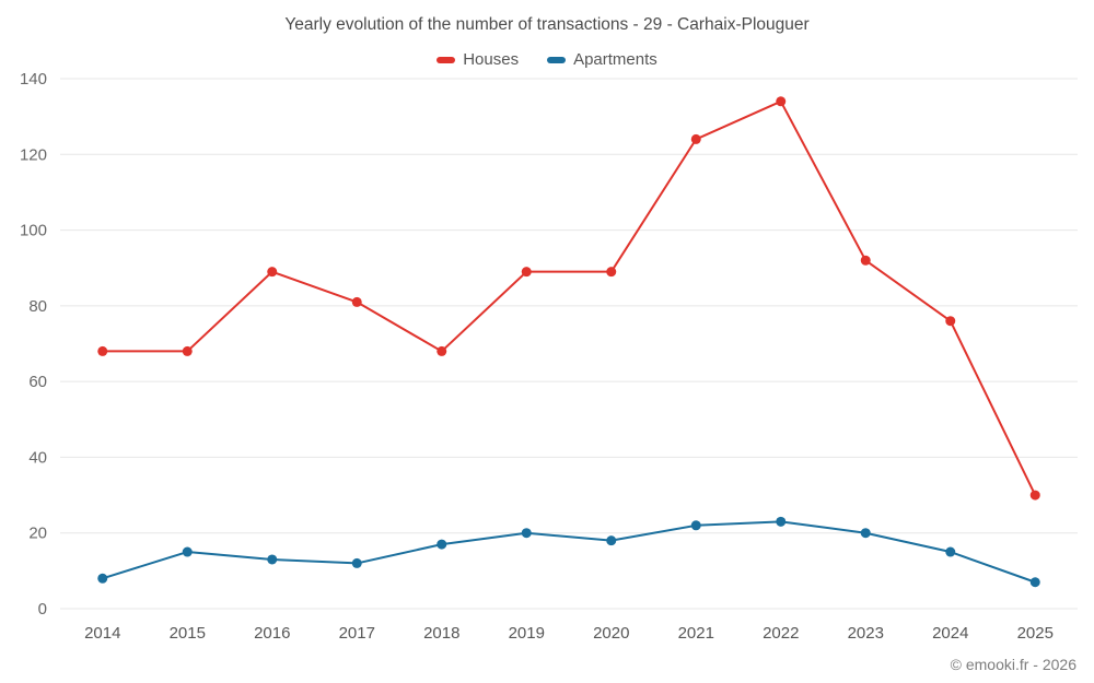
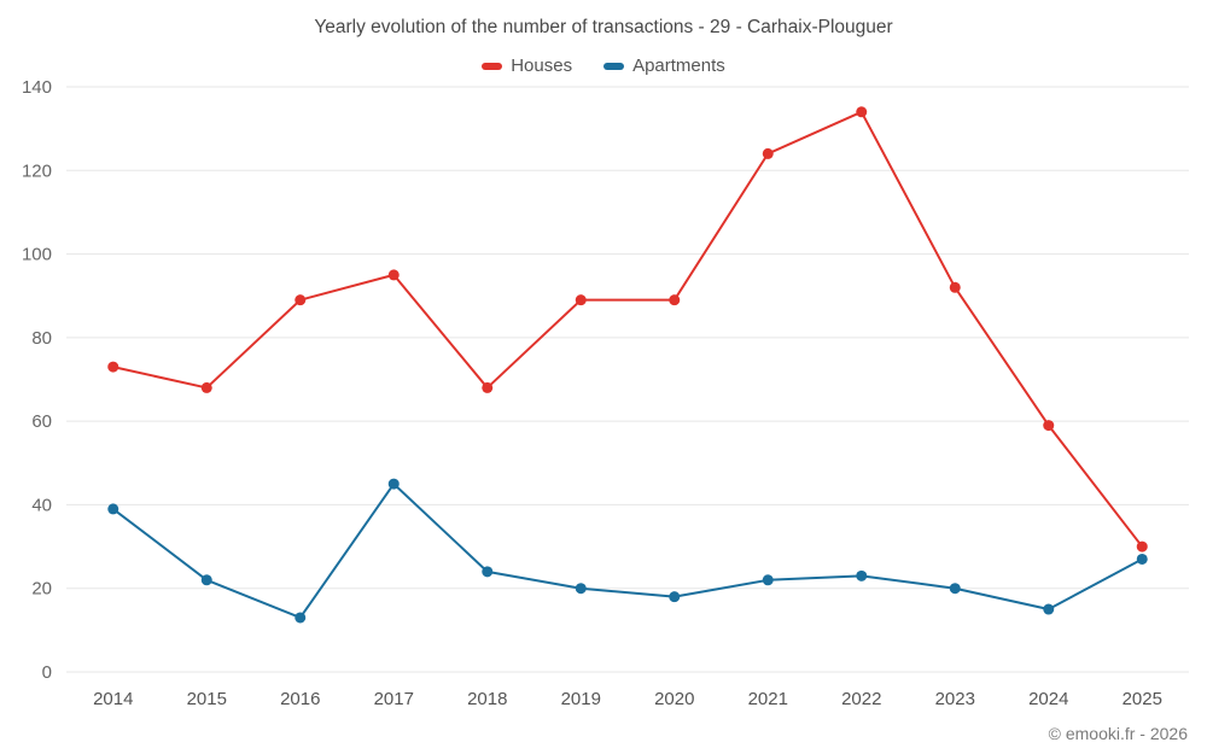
Houses/2014: 68 -> 73
Apartments/2014: 8 -> 39
Apartments/2015: 15 -> 22
Houses/2017: 81 -> 95
Apartments/2017: 12 -> 45
Apartments/2018: 17 -> 24
Houses/2024: 76 -> 59
Apartments/2025: 7 -> 27
